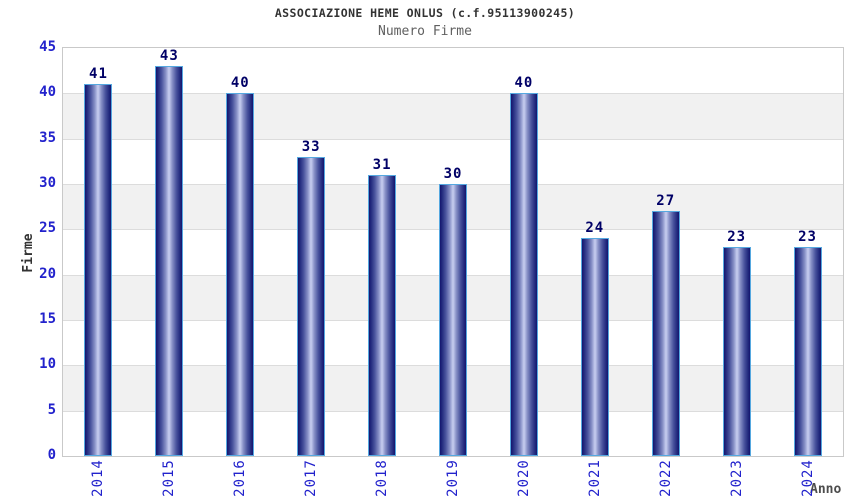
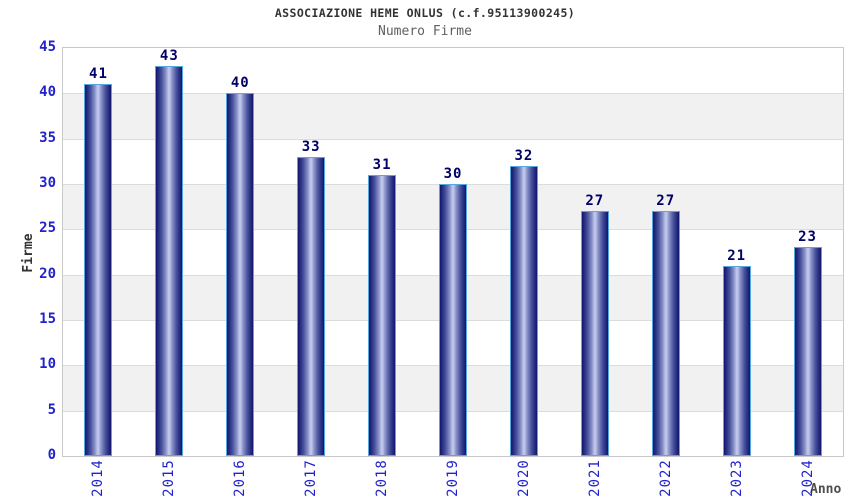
2020: 40 -> 32
2021: 24 -> 27
2023: 23 -> 21
